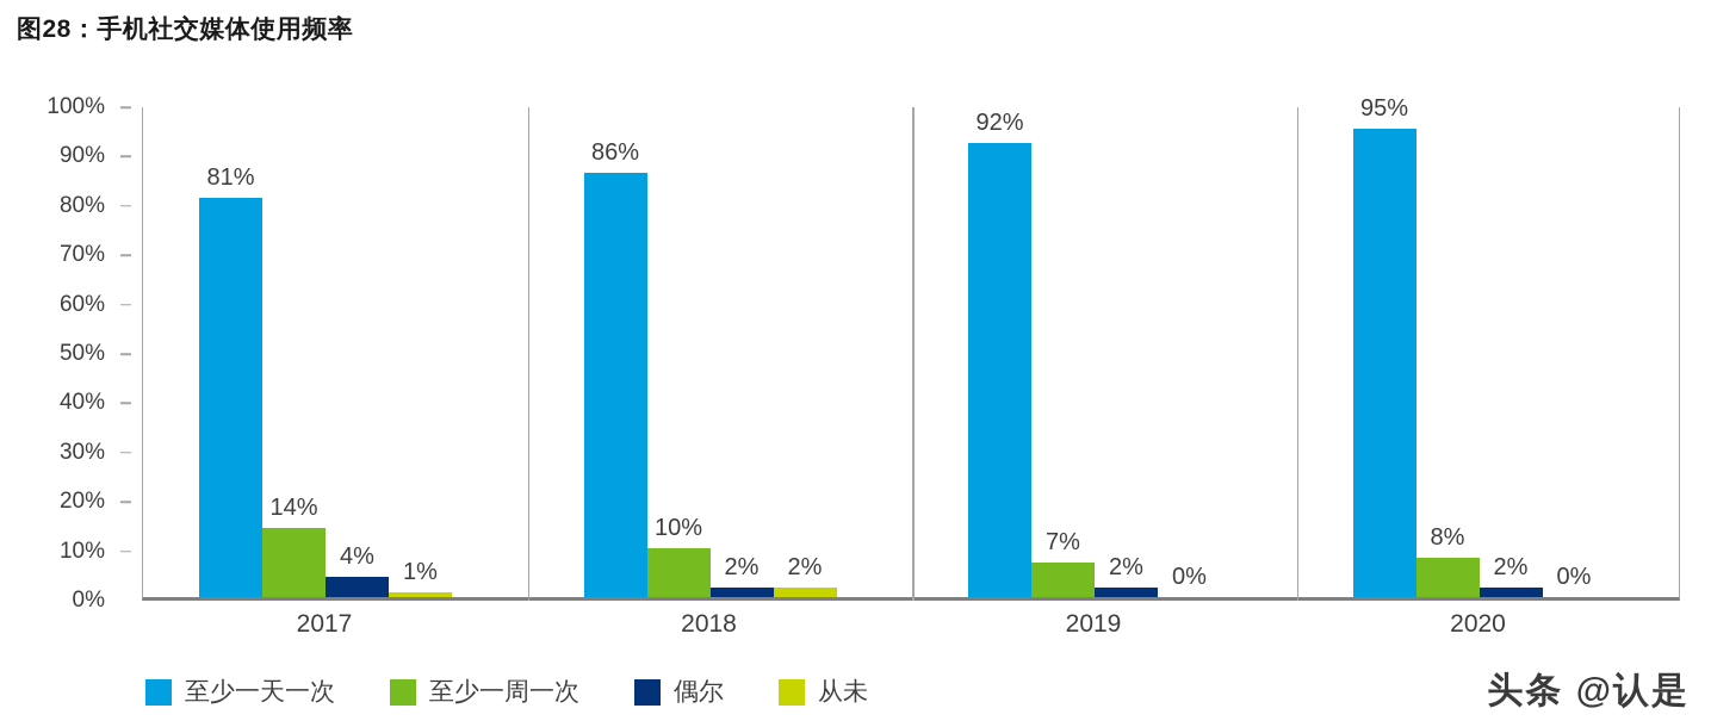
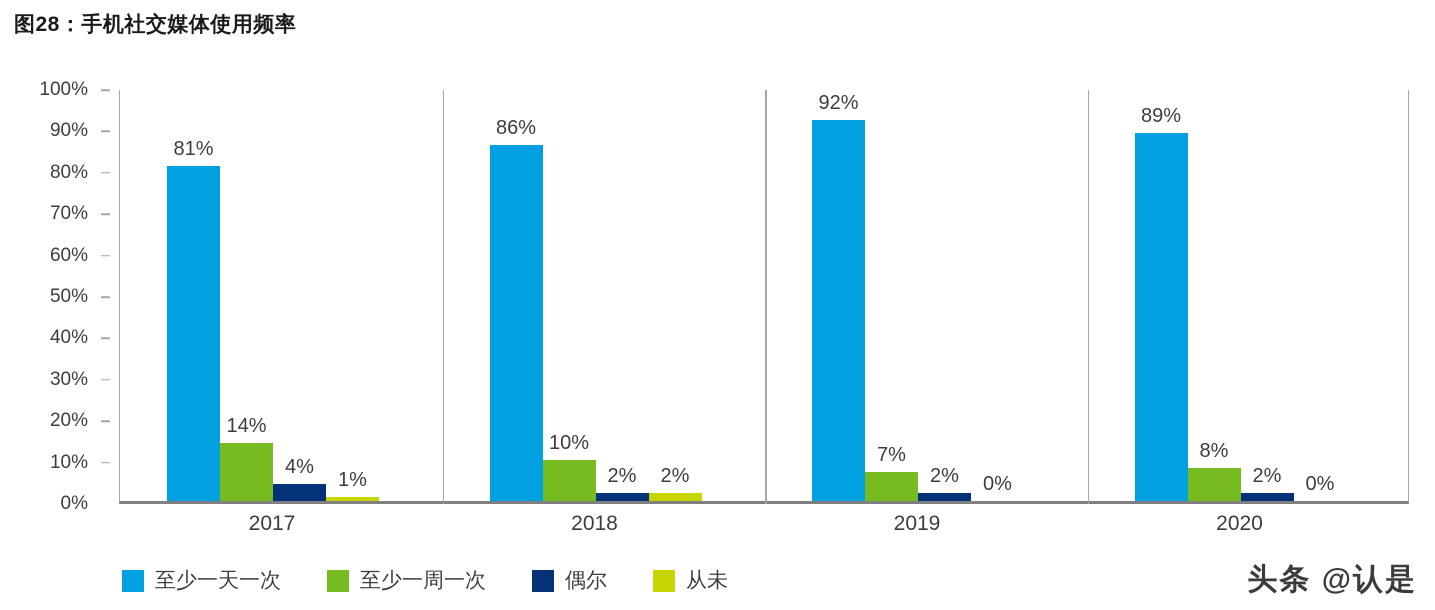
至少一天一次/2020: 95% -> 89%
